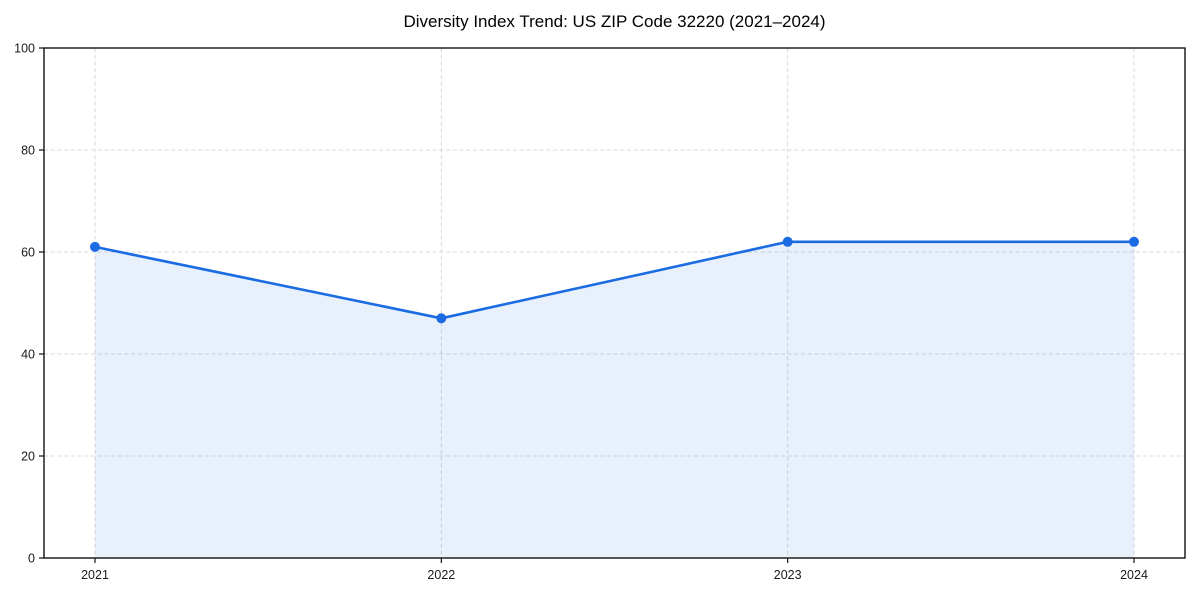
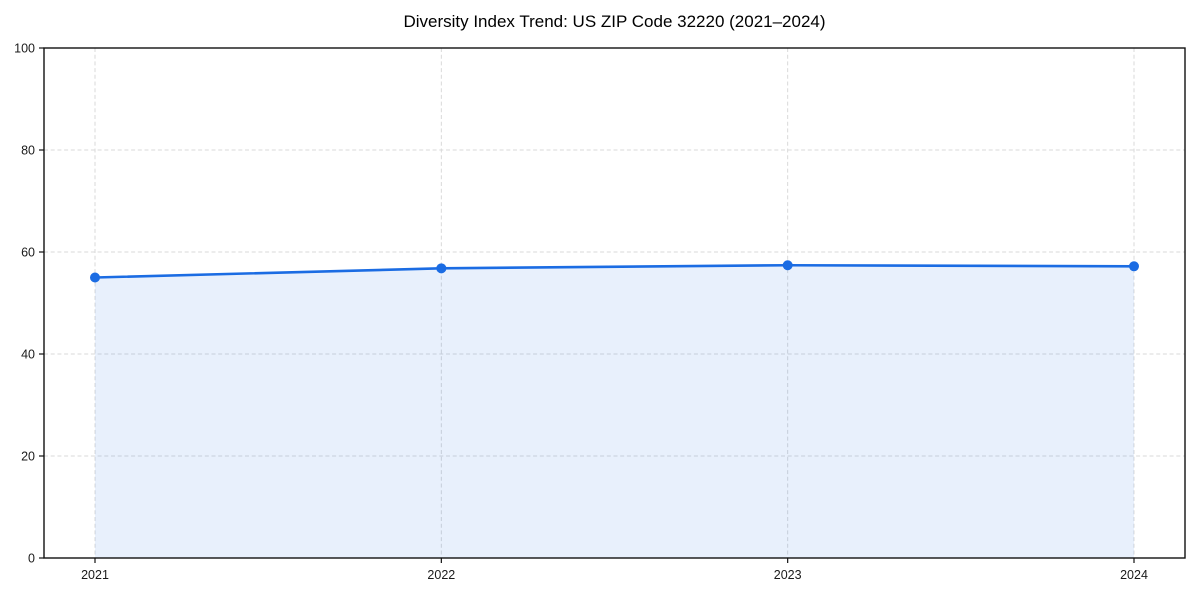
2021: 61 -> 55
2022: 47 -> 57
2023: 62 -> 57
2024: 62 -> 57
